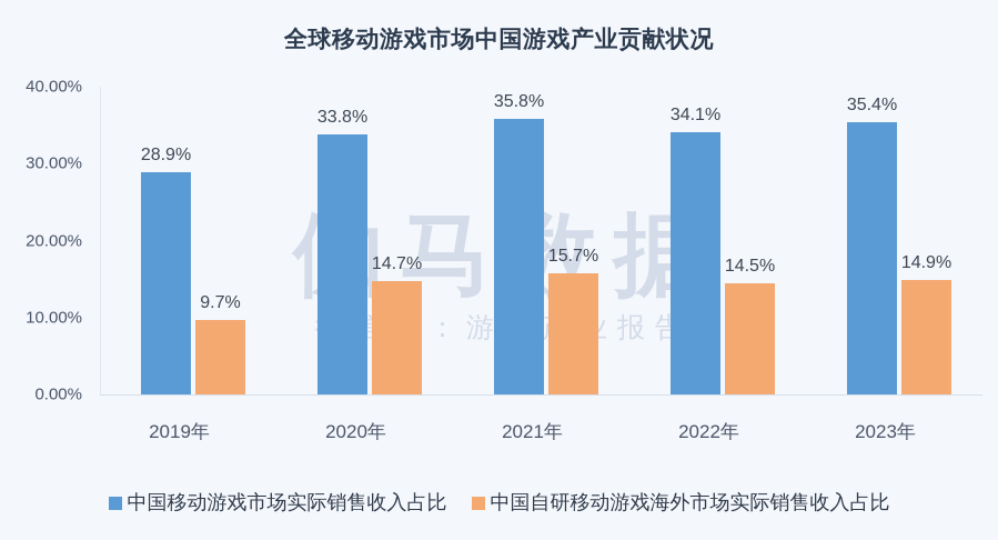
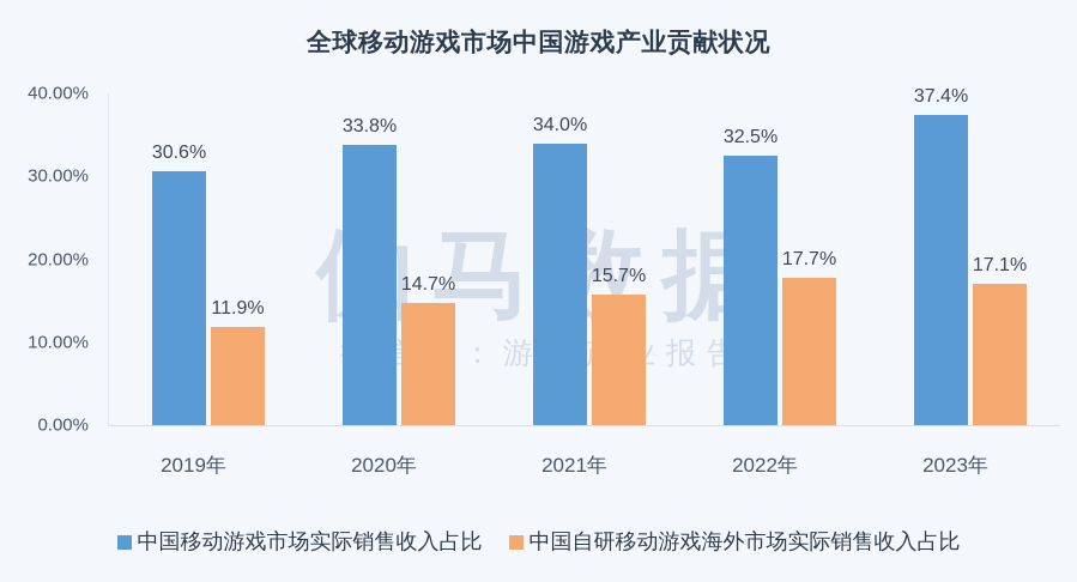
中国移动游戏市场实际销售收入占比/2019年: 28.9% -> 30.6%
中国自研移动游戏海外市场实际销售收入占比/2019年: 9.7% -> 11.9%
中国移动游戏市场实际销售收入占比/2021年: 35.8% -> 34.0%
中国移动游戏市场实际销售收入占比/2022年: 34.1% -> 32.5%
中国自研移动游戏海外市场实际销售收入占比/2022年: 14.5% -> 17.7%
中国移动游戏市场实际销售收入占比/2023年: 35.4% -> 37.4%
中国自研移动游戏海外市场实际销售收入占比/2023年: 14.9% -> 17.1%
